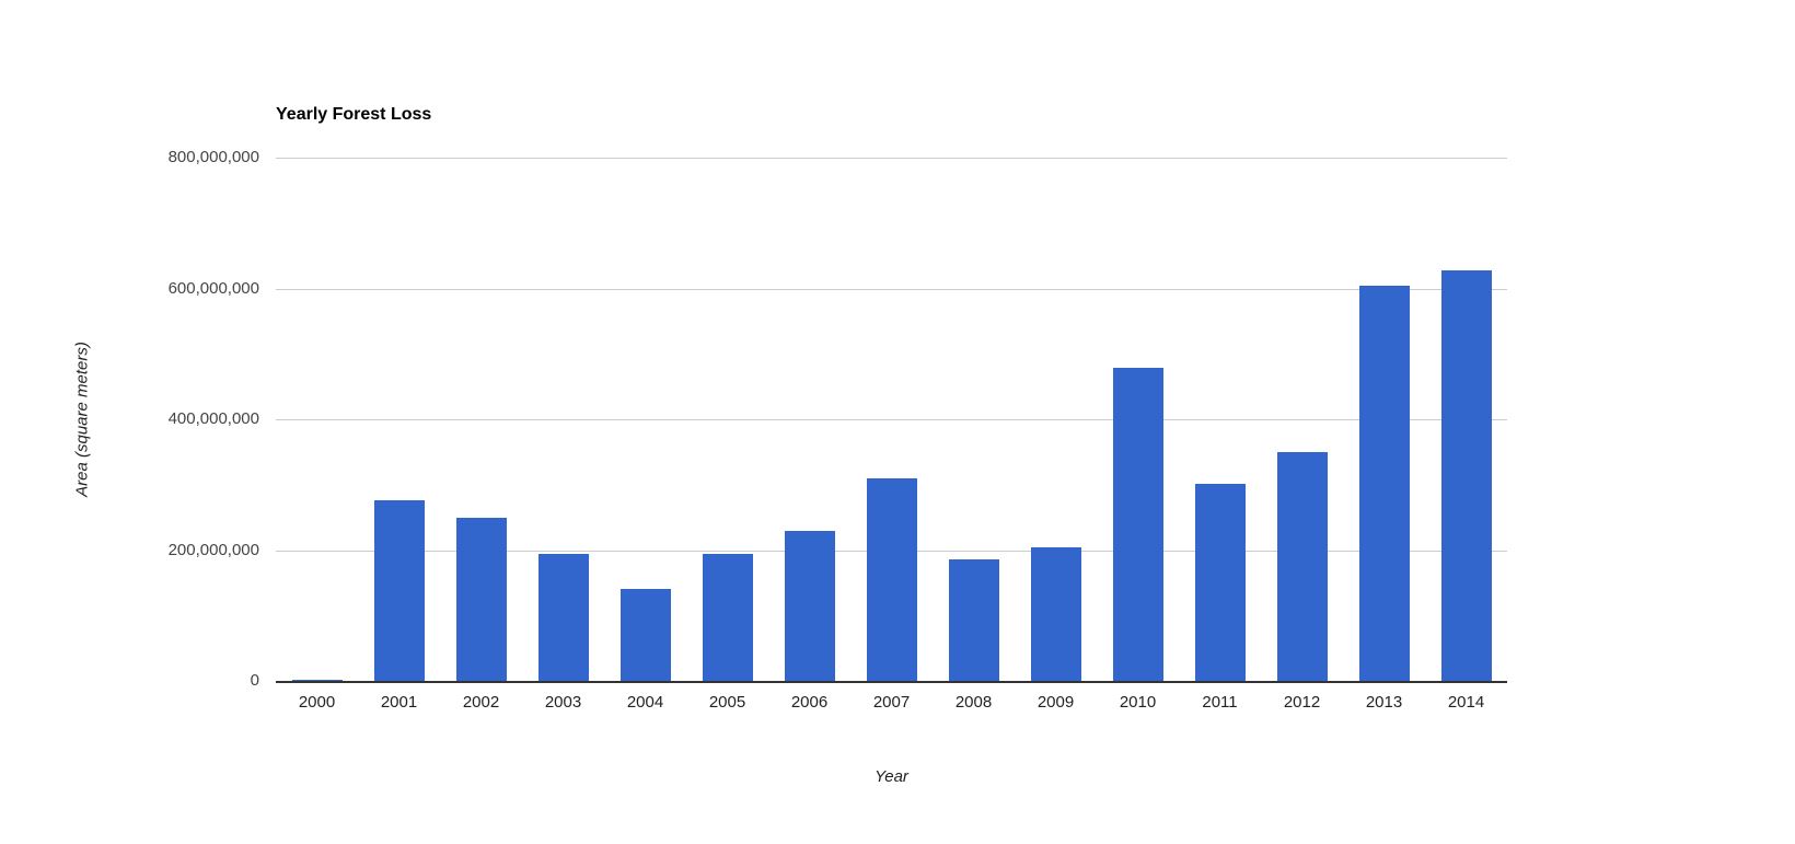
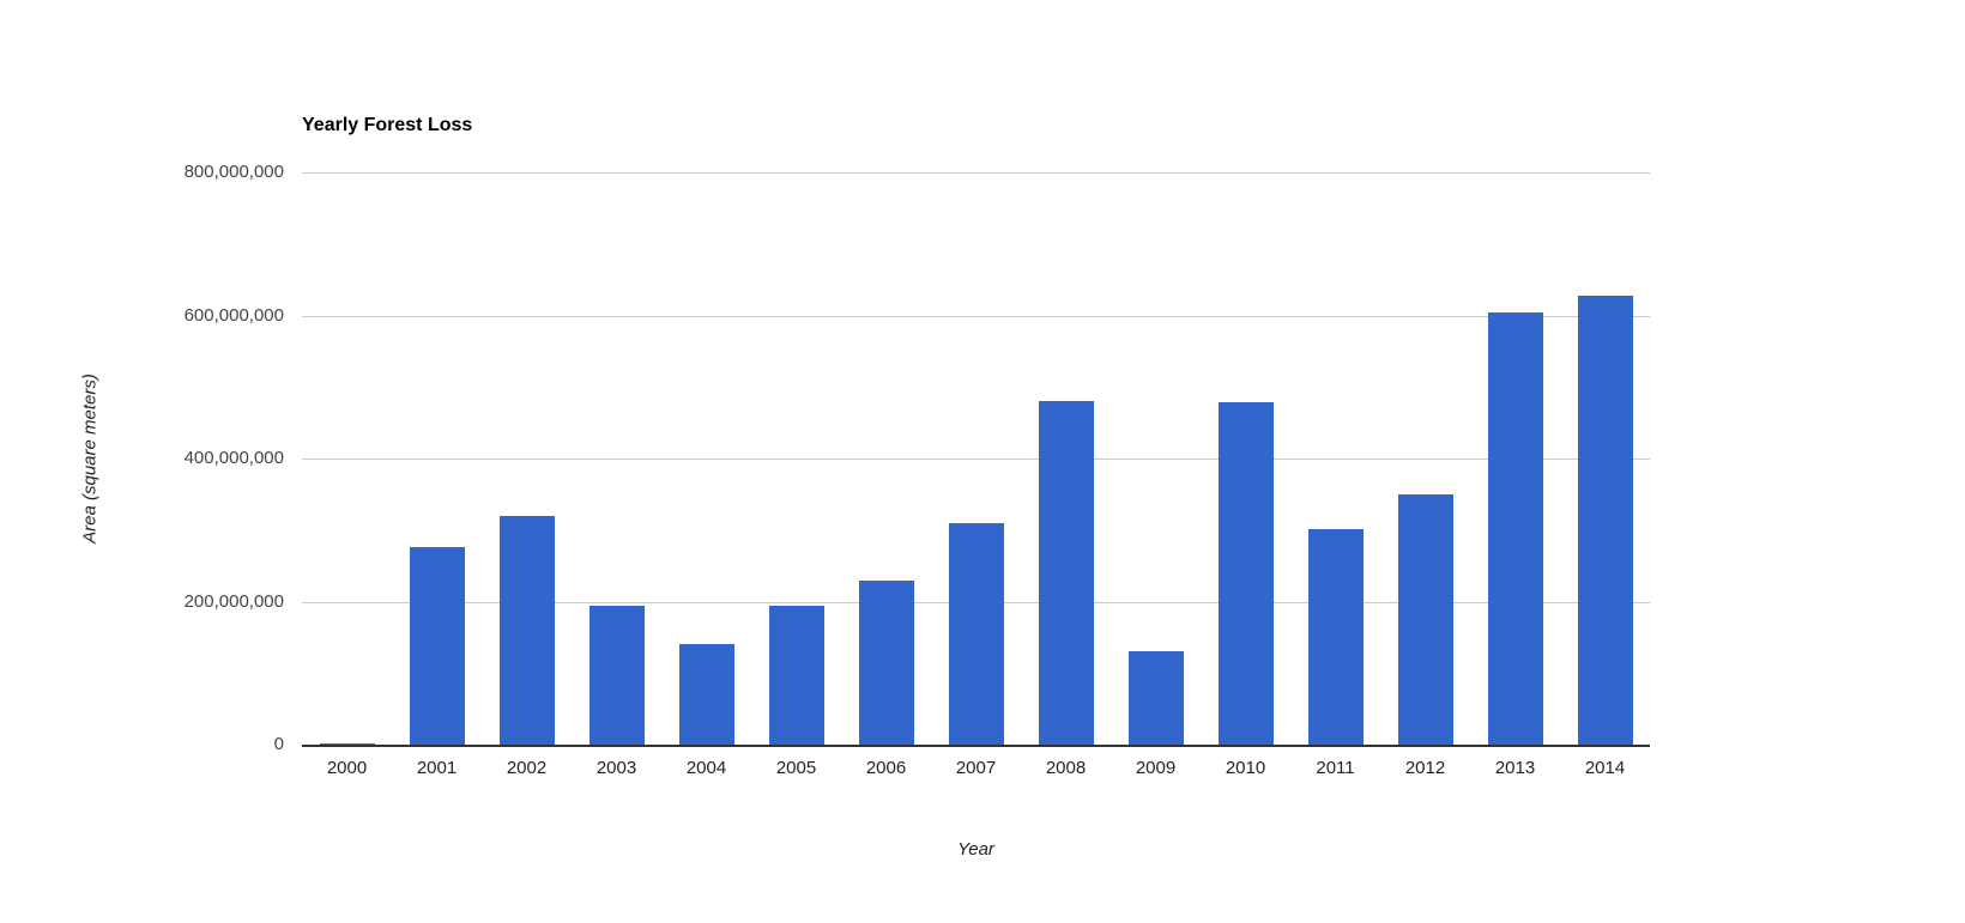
2002: 250000000 -> 320000000
2008: 190000000 -> 480000000
2009: 200000000 -> 130000000
